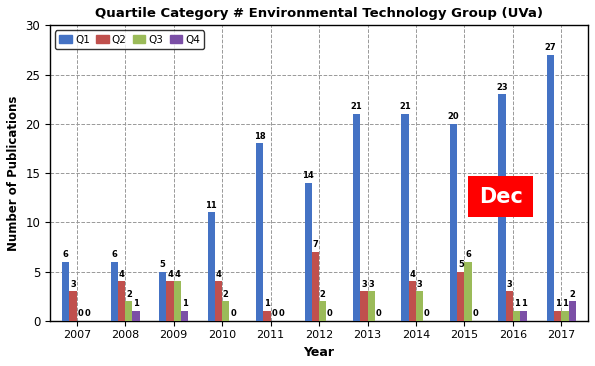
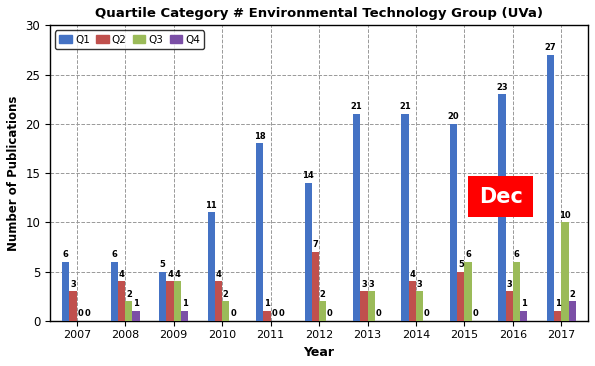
Q3/2016: 1 -> 6
Q3/2017: 1 -> 10
